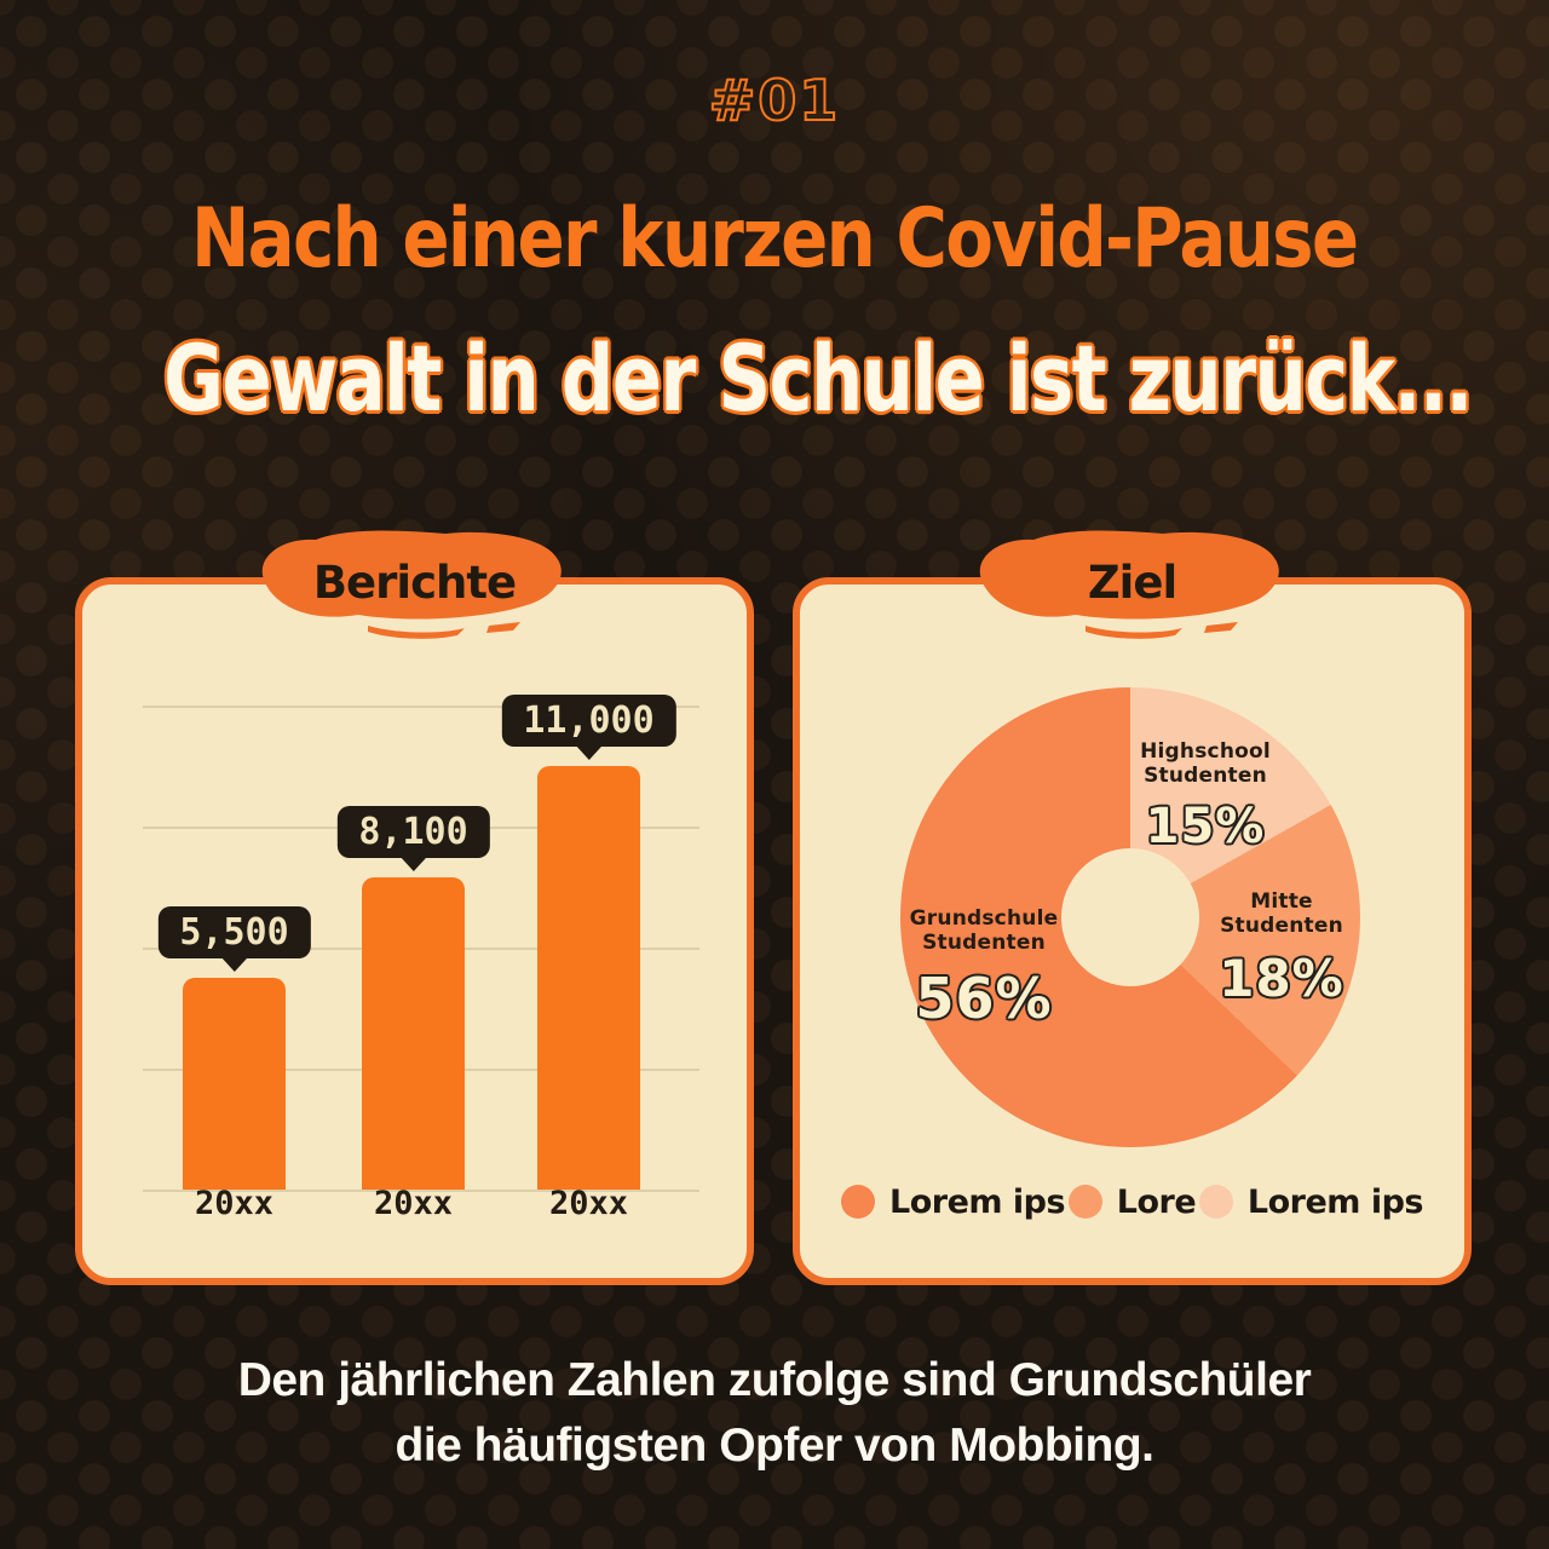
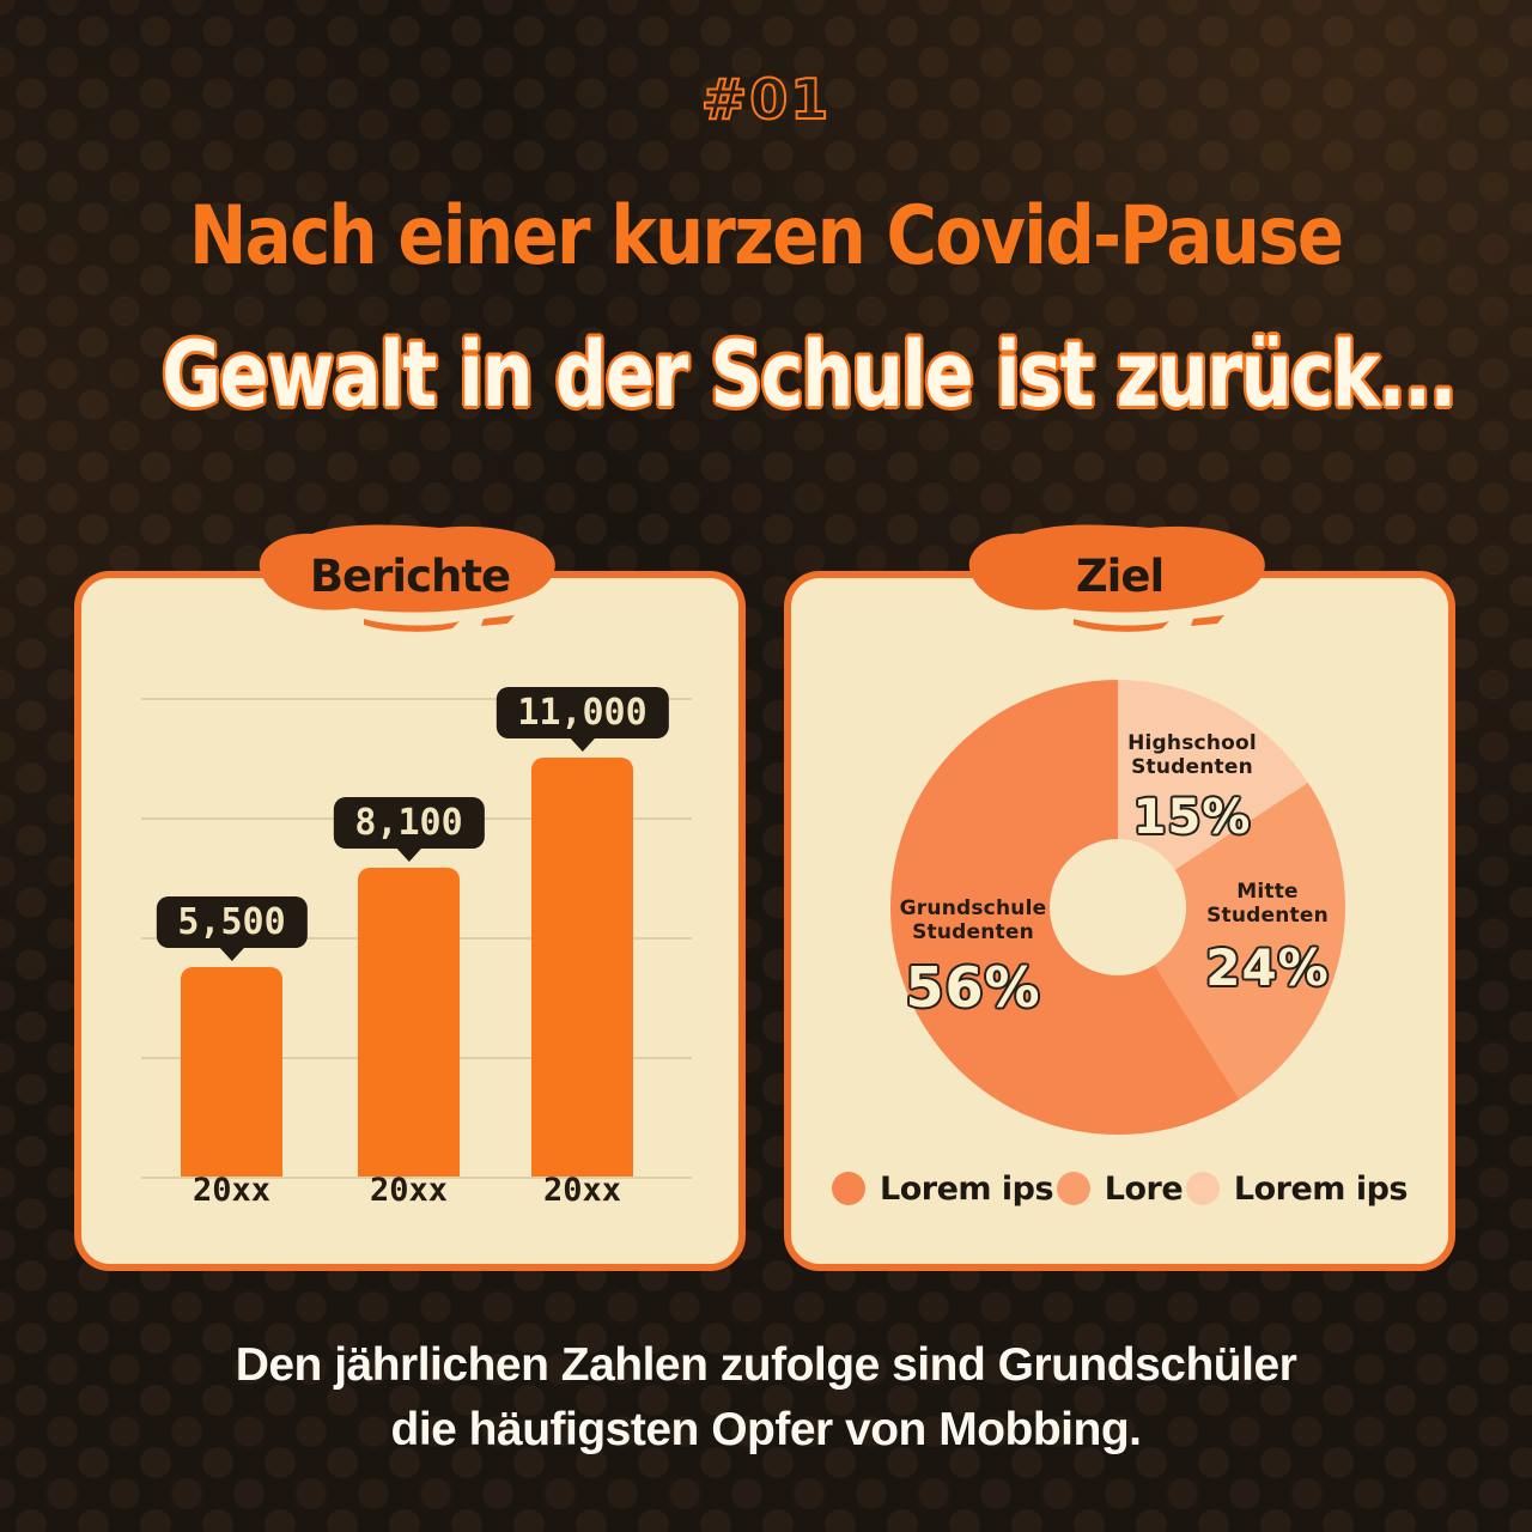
Ziel/Mitte Studenten: 18% -> 24%
